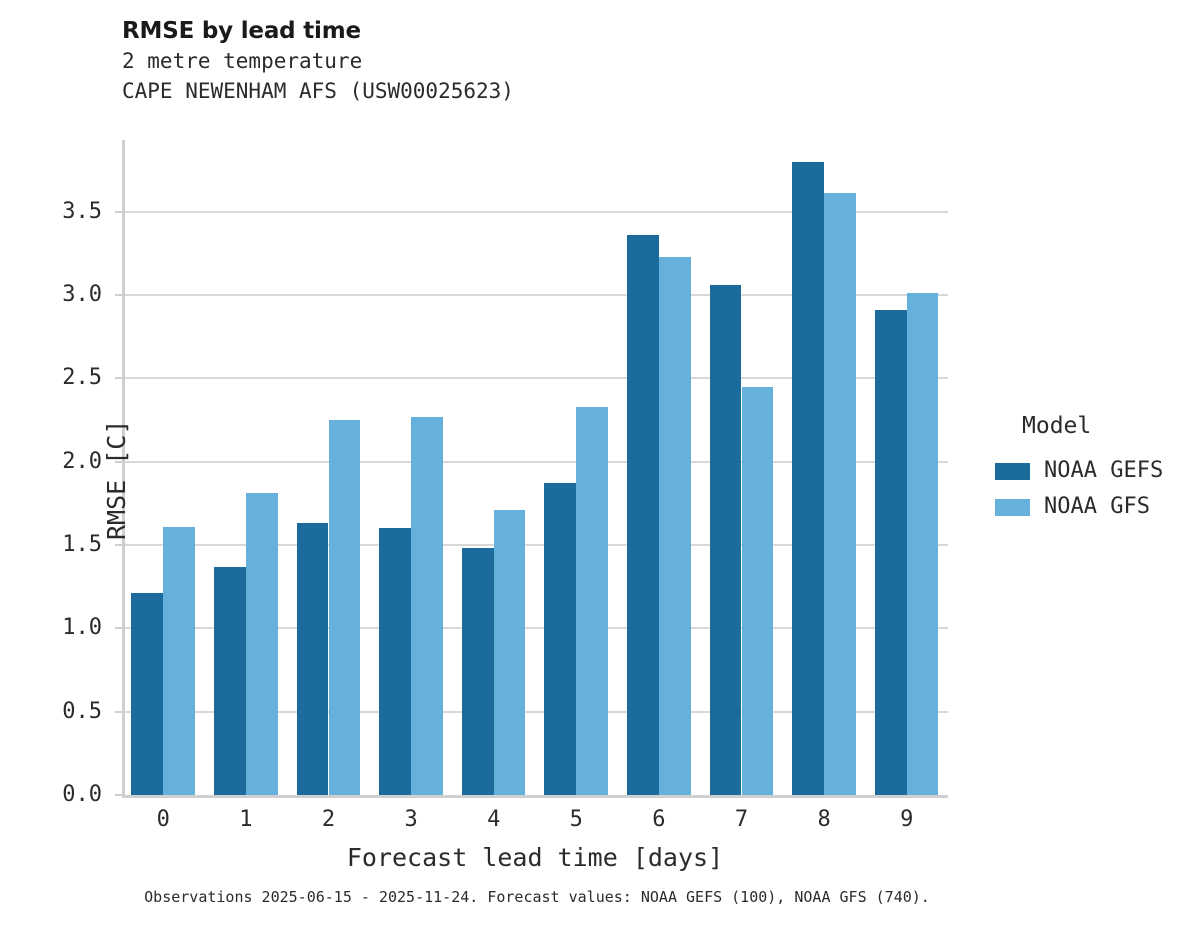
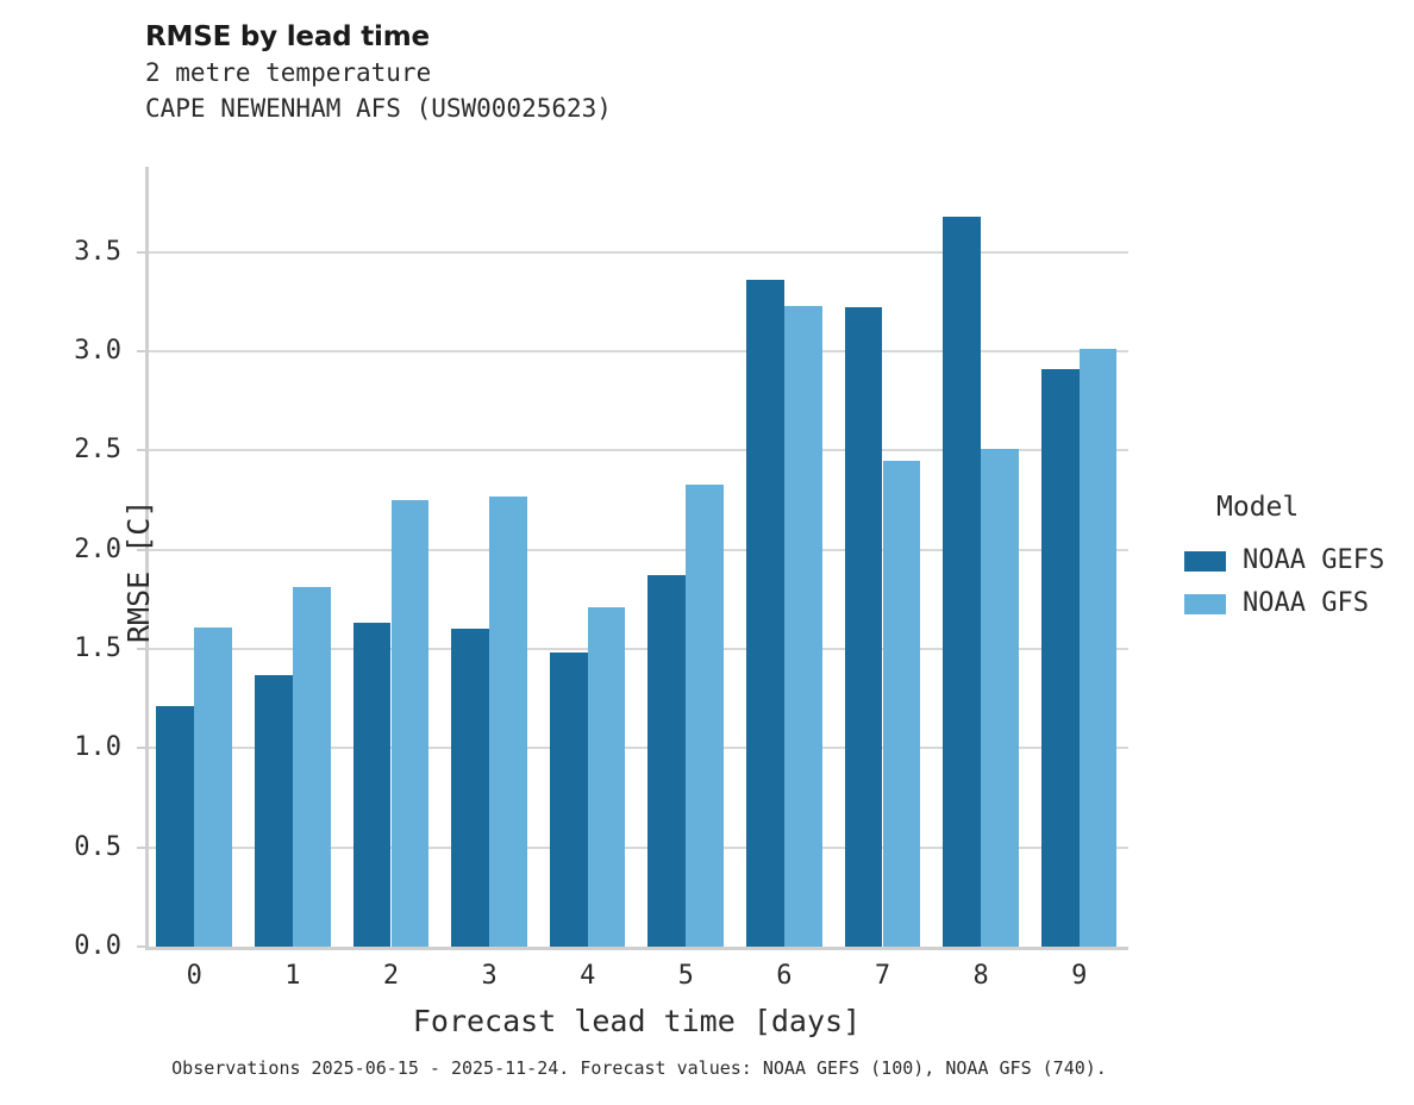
NOAA GEFS/7: 3.06 -> 3.22
NOAA GEFS/8: 3.80 -> 3.68
NOAA GFS/8: 3.61 -> 2.51
